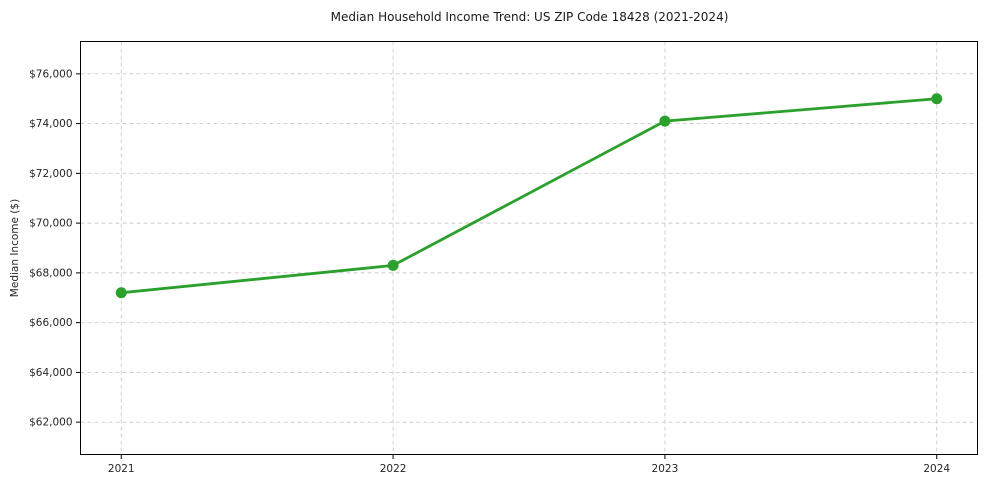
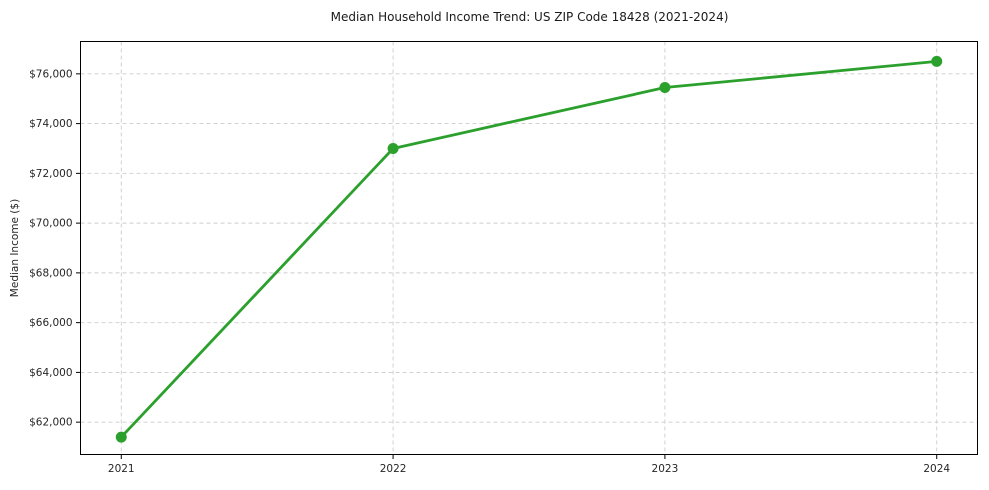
2021: $67200 -> $61400
2022: $68300 -> $73000
2023: $74100 -> $75400
2024: $75000 -> $76500
